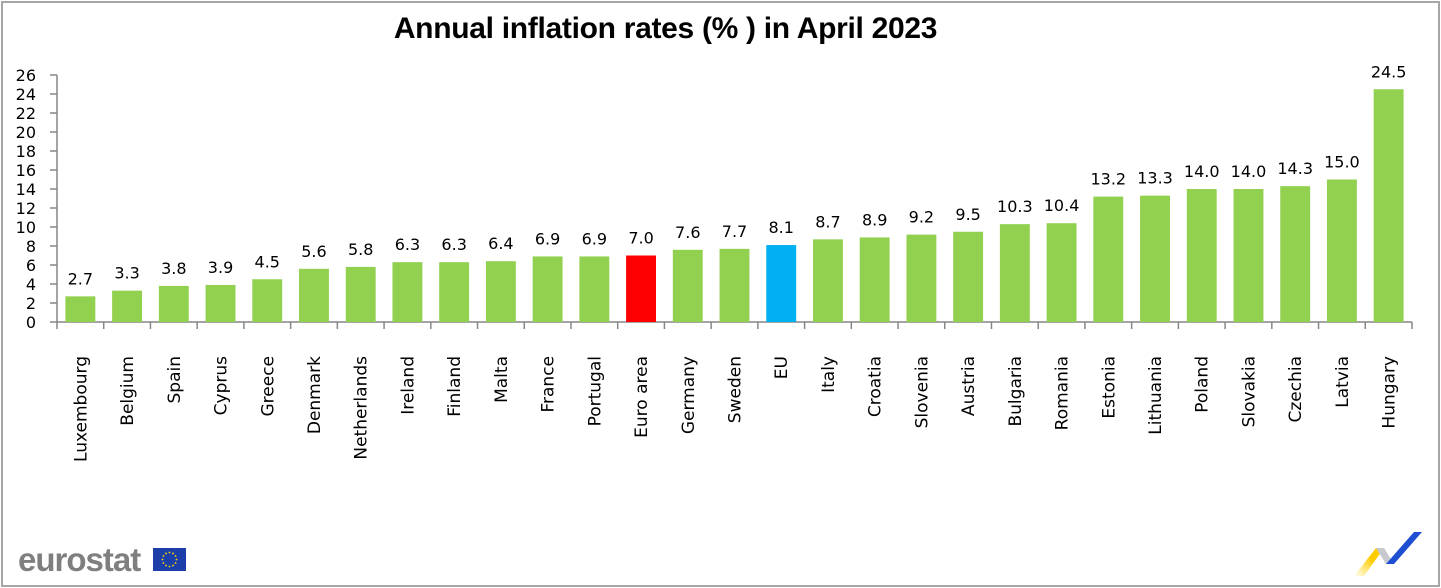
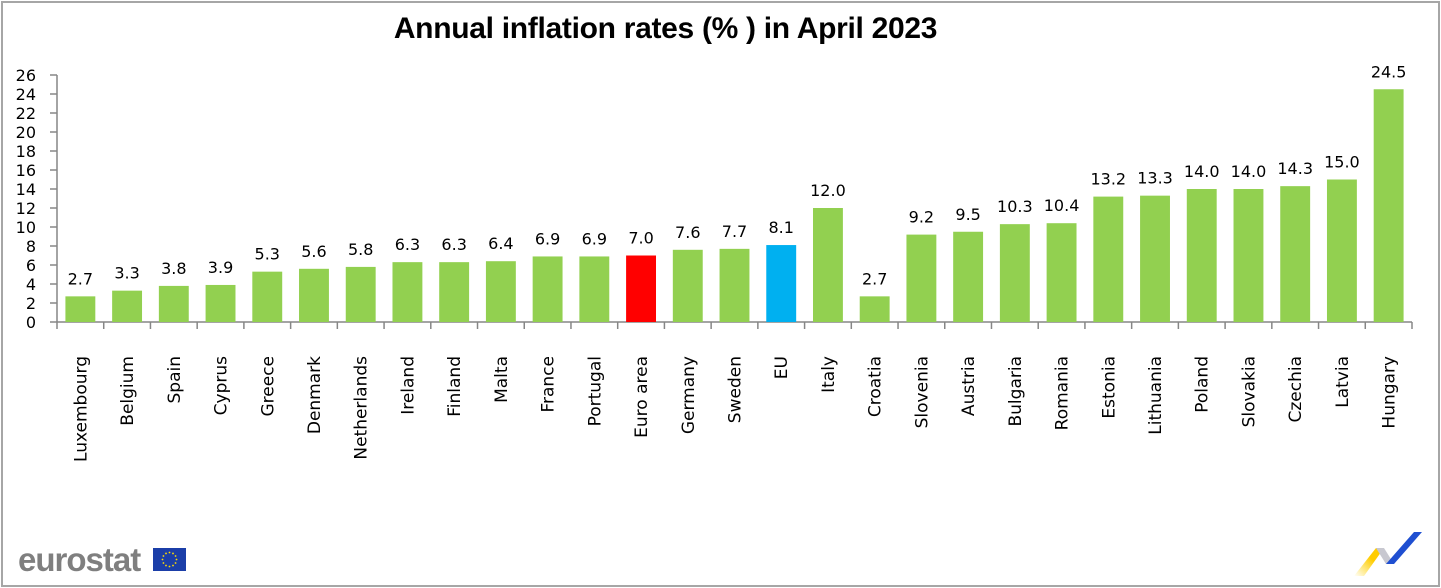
Greece: 4.5 -> 5.3
Italy: 8.7 -> 12.0
Croatia: 8.9 -> 2.7
